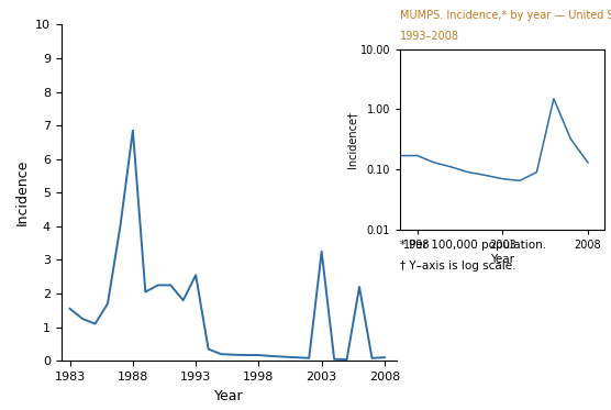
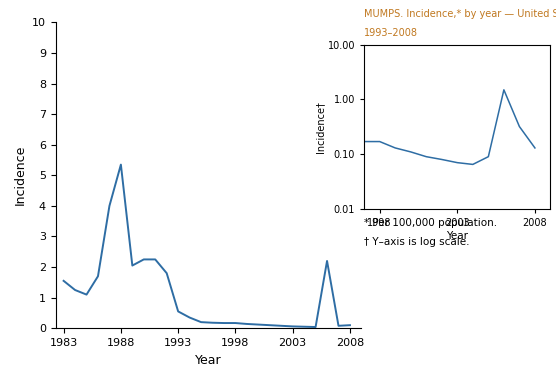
1988: 6.85 -> 5.35
1993: 2.55 -> 0.55
2003: 3.25 -> 0.06
